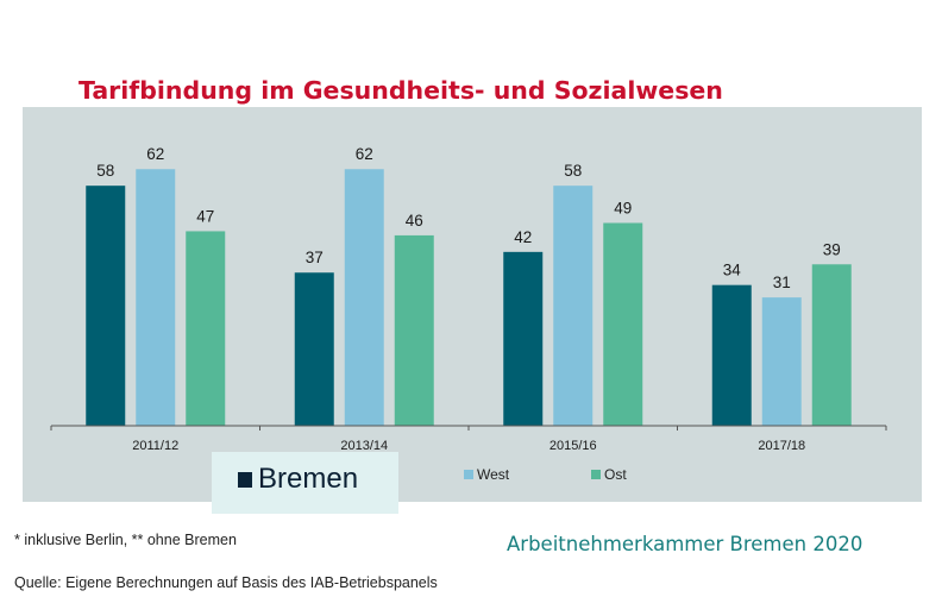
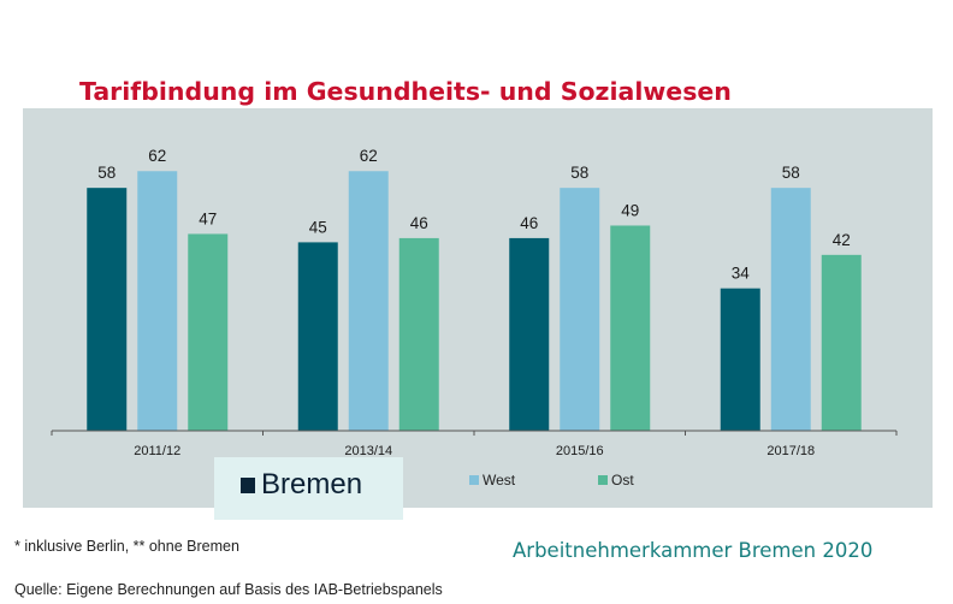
Bremen/2013/14: 37 -> 45
Bremen/2015/16: 42 -> 46
West/2017/18: 31 -> 58
Ost/2017/18: 39 -> 42
